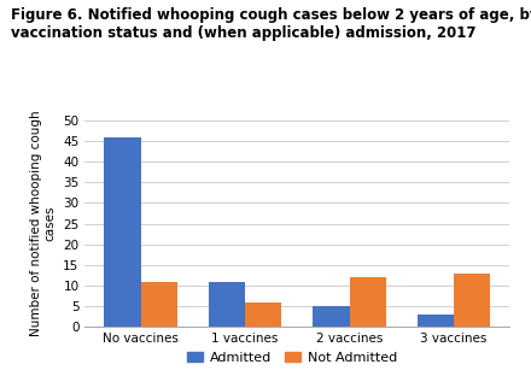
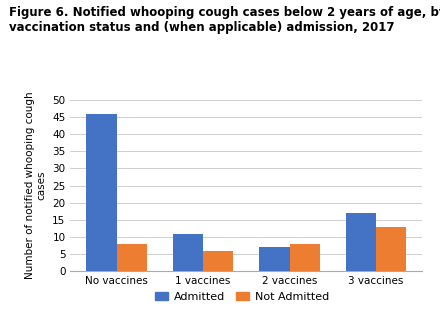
Not Admitted/No vaccines: 11 -> 8
Admitted/2 vaccines: 5 -> 7
Not Admitted/2 vaccines: 12 -> 8
Admitted/3 vaccines: 3 -> 17
